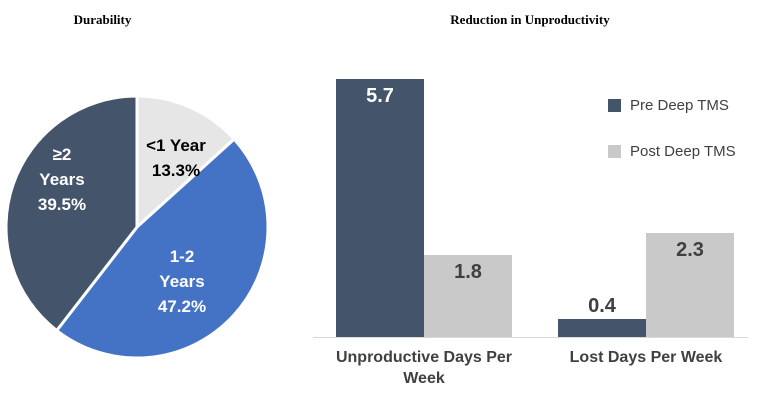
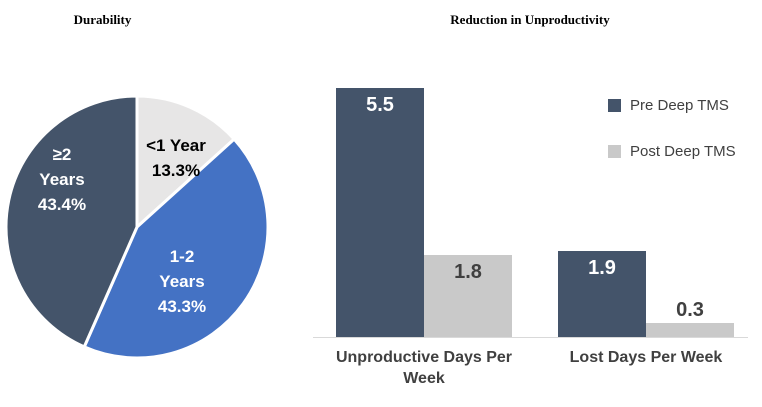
Durability/1-2 Years: 47.2% -> 43.3%
Durability/≥2 Years: 39.5% -> 43.4%
Reduction in Unproductivity/Pre Deep TMS/Unproductive Days Per Week: 5.7 -> 5.5
Reduction in Unproductivity/Pre Deep TMS/Lost Days Per Week: 0.4 -> 1.9
Reduction in Unproductivity/Post Deep TMS/Lost Days Per Week: 2.3 -> 0.3
